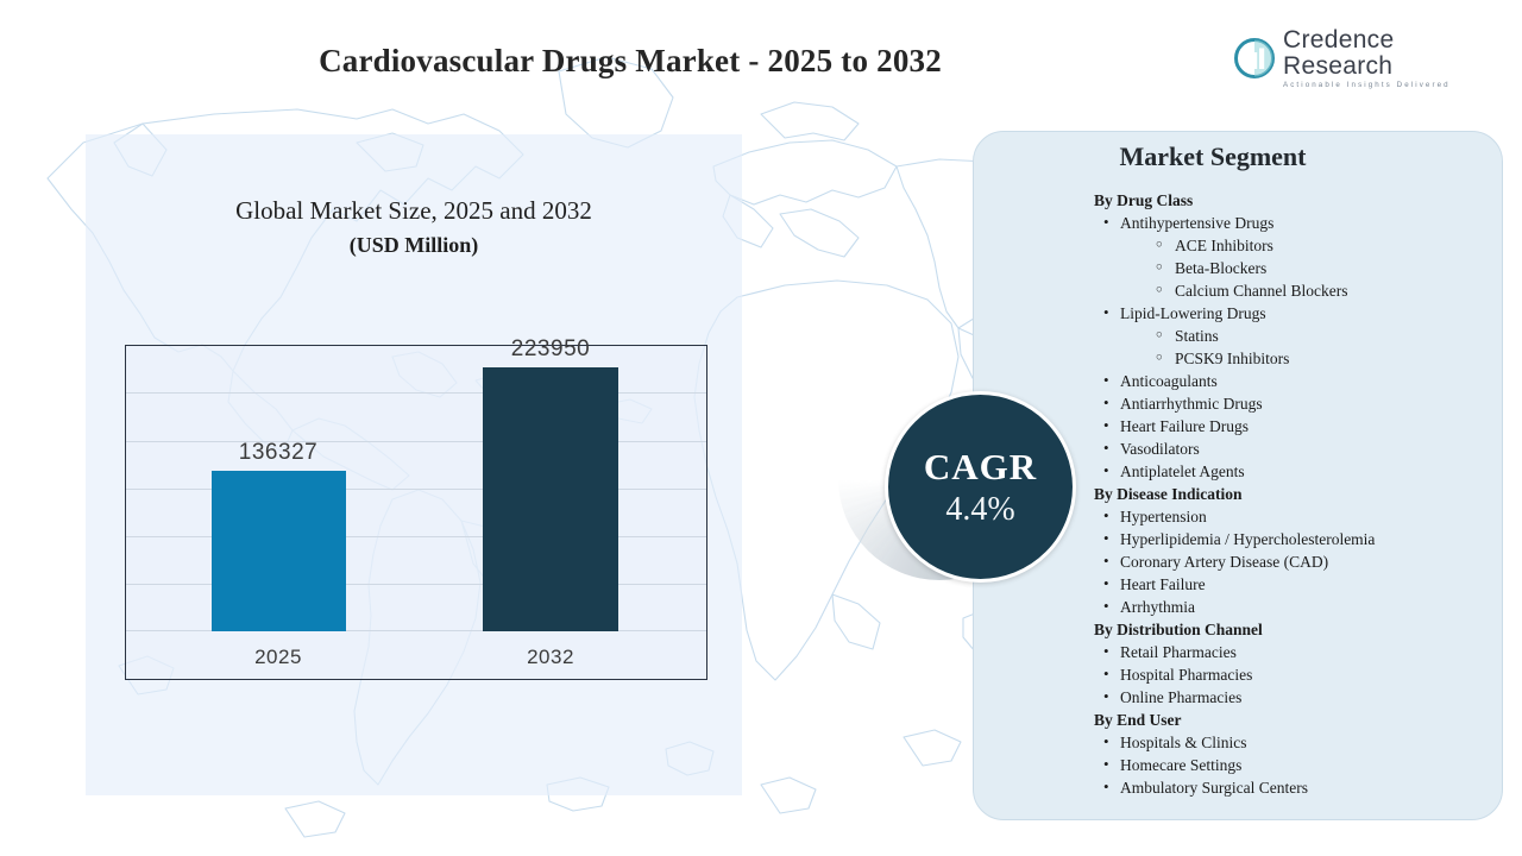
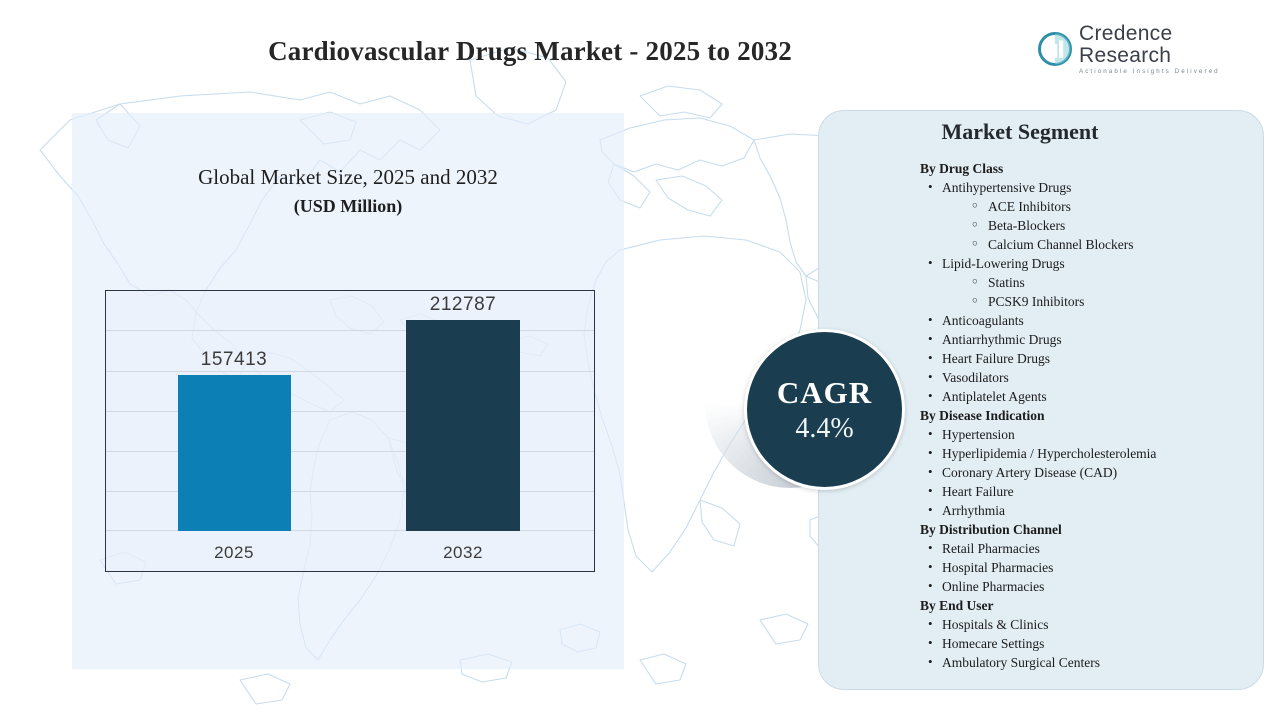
2025: 136327 -> 157413
2032: 223950 -> 212787
